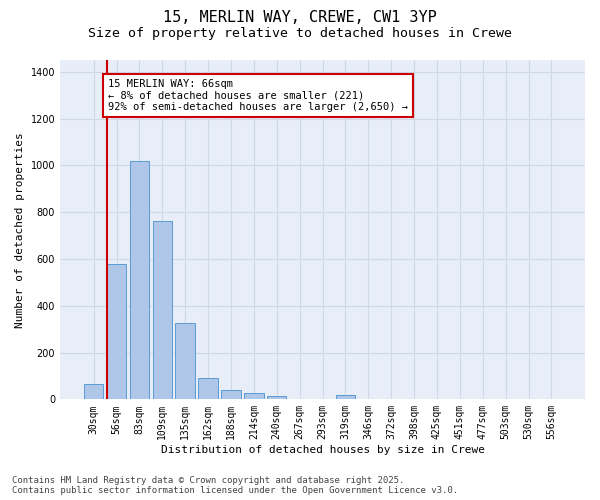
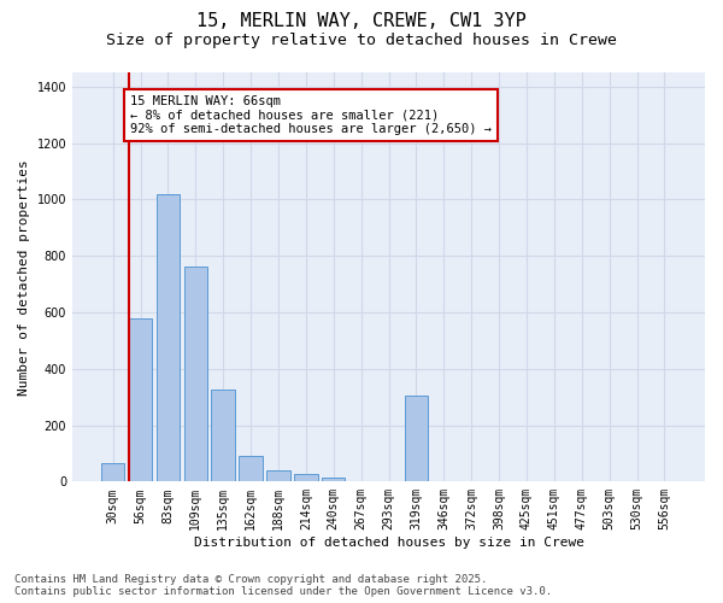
319sqm: 20 -> 305
